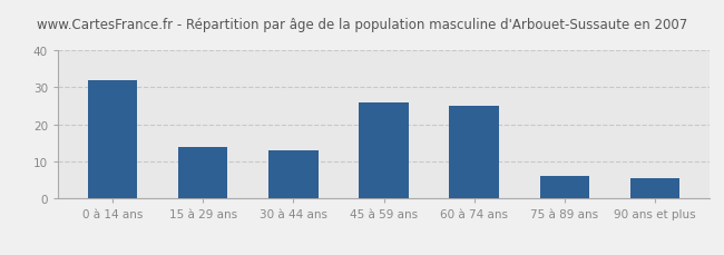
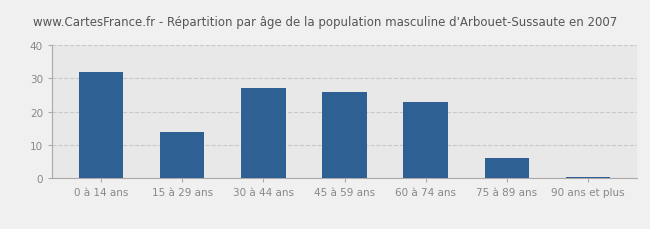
30 à 44 ans: 13.0 -> 27.0
60 à 74 ans: 25.0 -> 23.0
90 ans et plus: 5.5 -> 0.5
